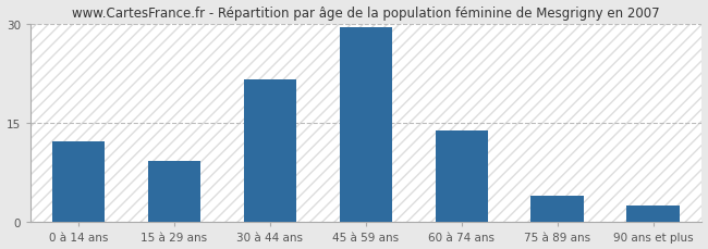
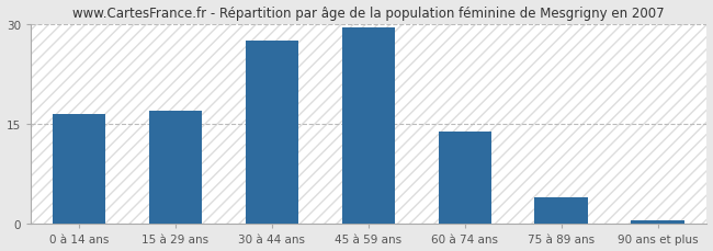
0 à 14 ans: 12.2 -> 16.5
15 à 29 ans: 9.2 -> 17.0
30 à 44 ans: 21.6 -> 27.5
90 ans et plus: 2.6 -> 0.5
